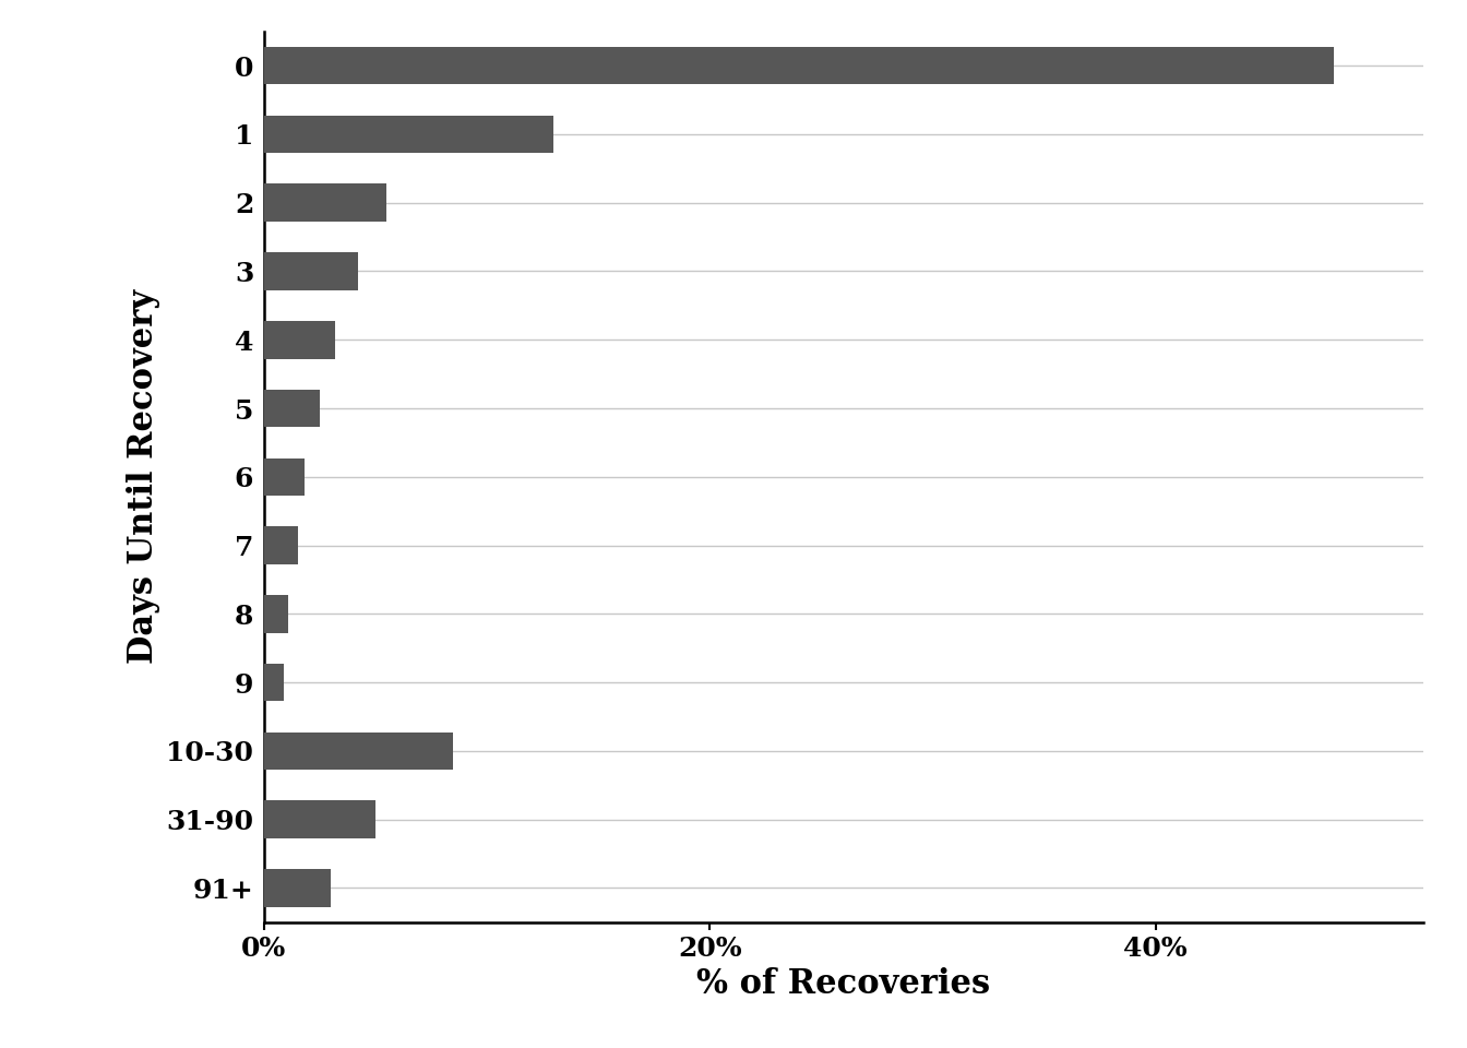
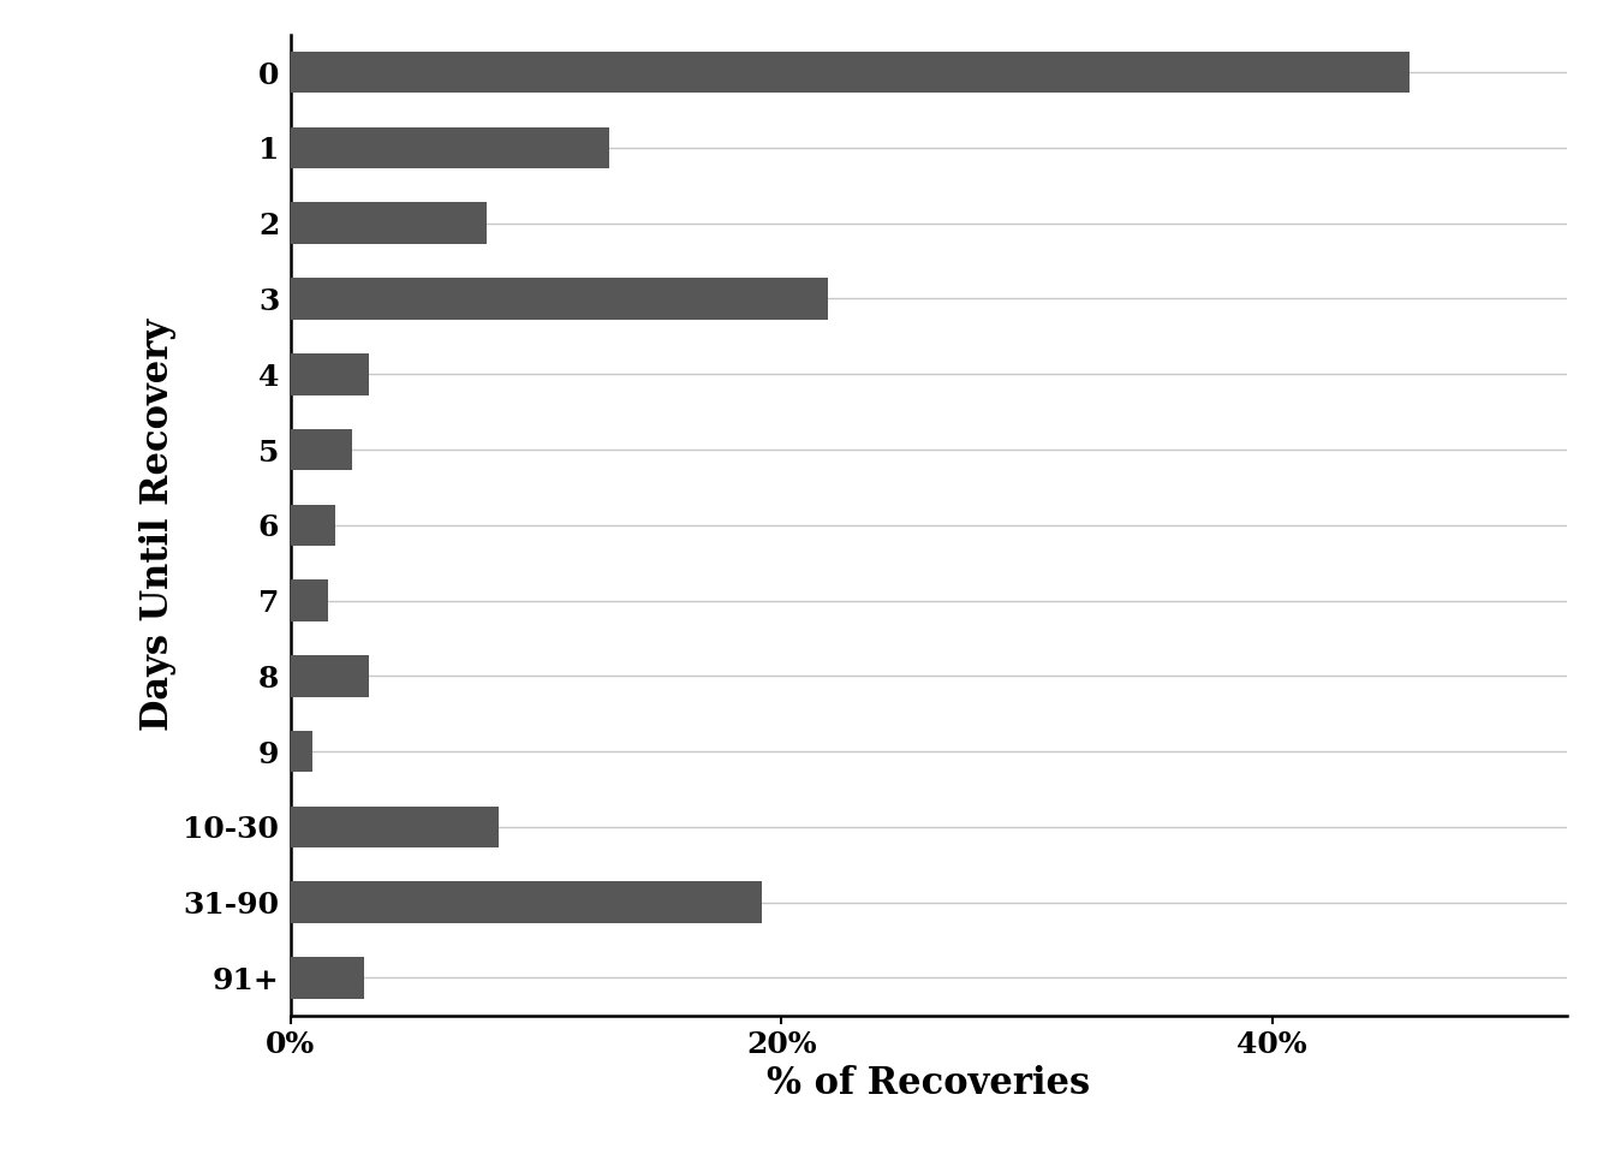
0: 48.0% -> 45.6%
2: 5.5% -> 8.0%
3: 4.2% -> 21.9%
8: 1.1% -> 3.2%
31-90: 5.0% -> 19.2%
